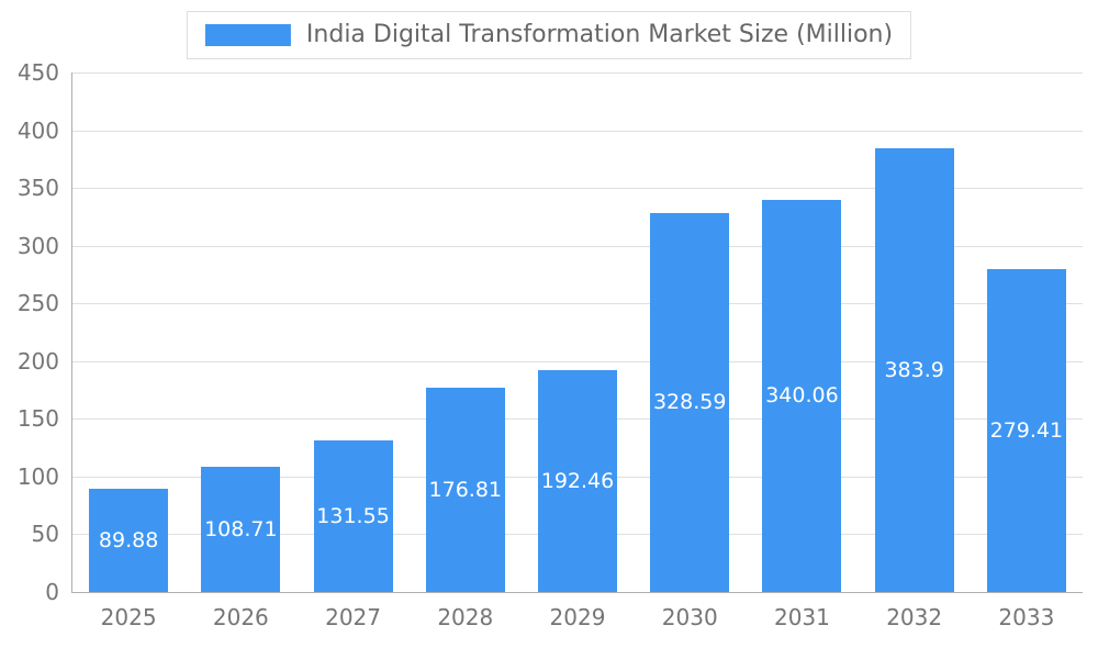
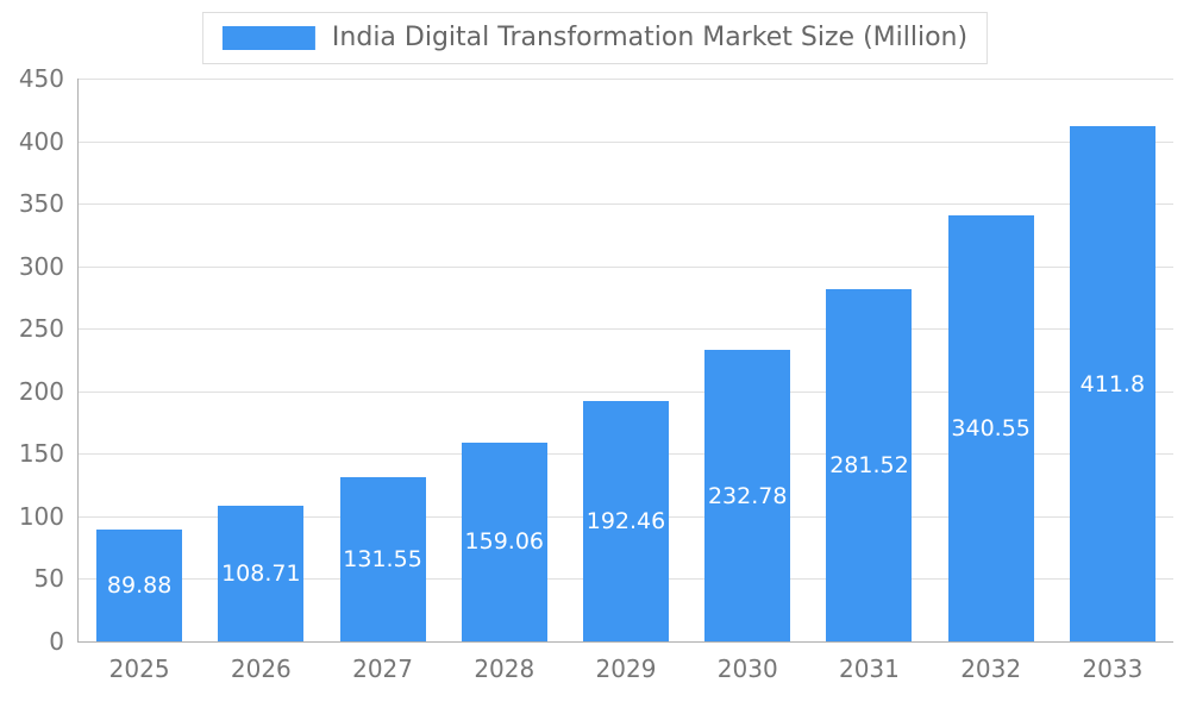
2028: 176.81 -> 159.06
2030: 328.59 -> 232.78
2031: 340.06 -> 281.52
2032: 383.9 -> 340.55
2033: 279.41 -> 411.8
